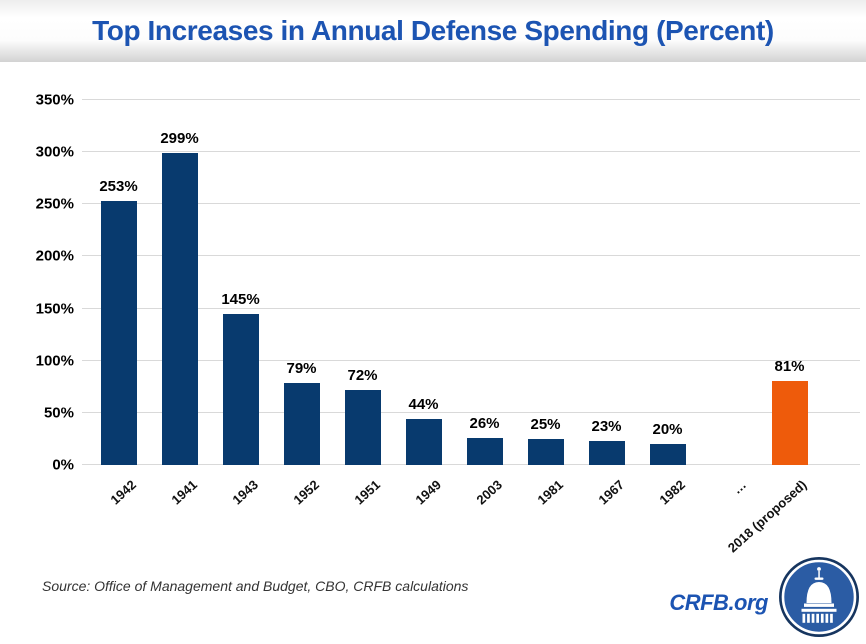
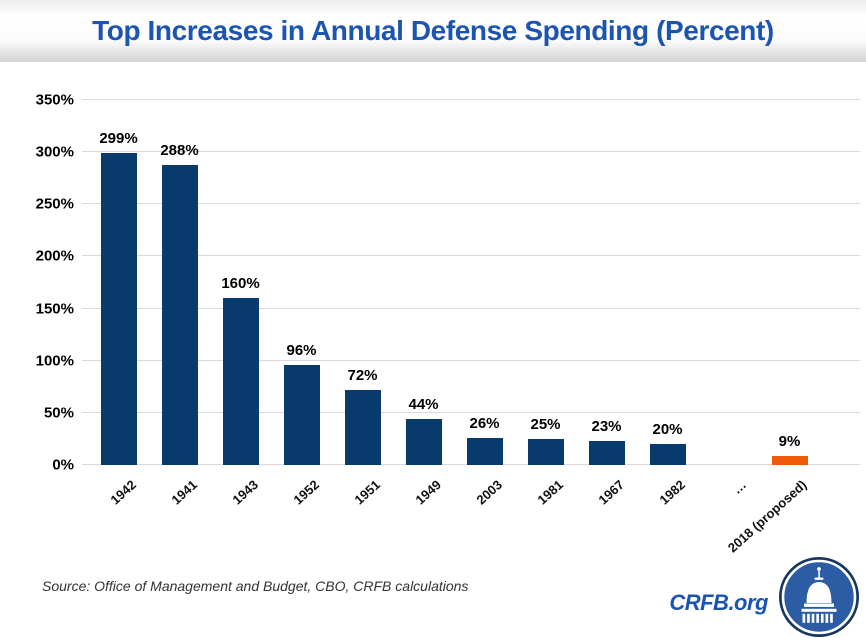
1942: 253% -> 299%
1941: 299% -> 288%
1943: 145% -> 160%
1952: 79% -> 96%
2018 (proposed): 81% -> 9%
